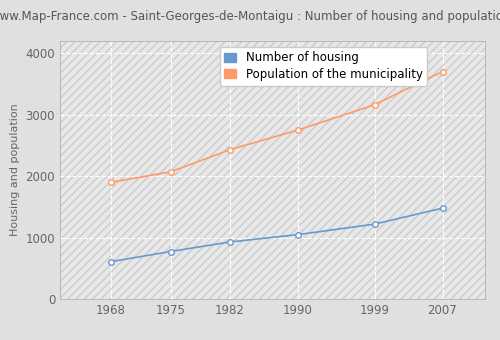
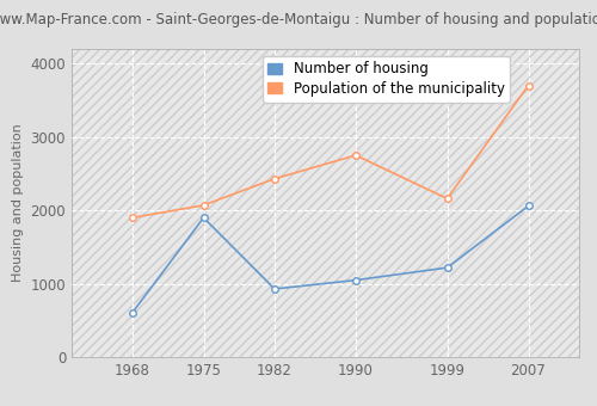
Number of housing/1975: 780 -> 1900
Population of the municipality/1999: 3160 -> 2160
Number of housing/2007: 1480 -> 2060
